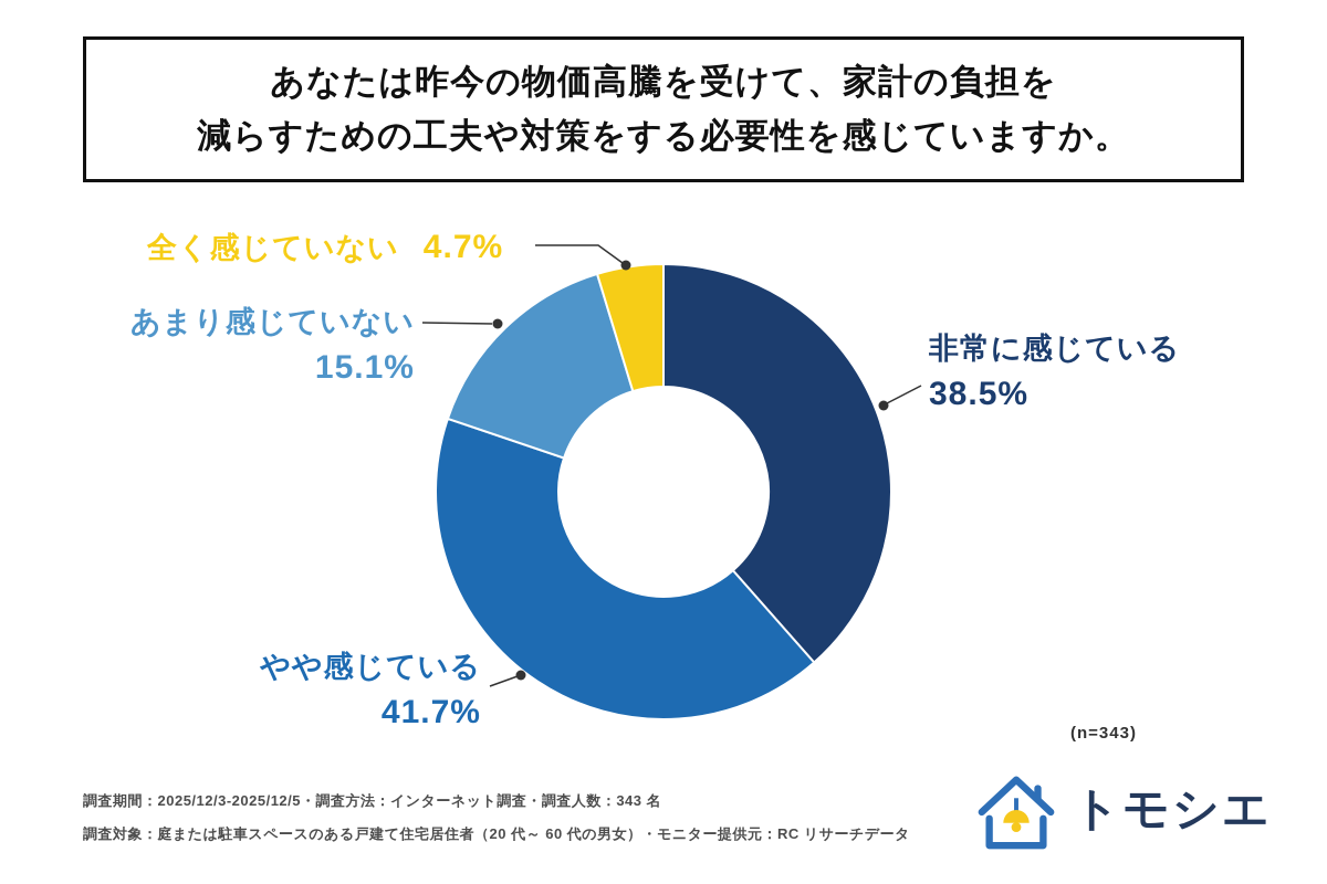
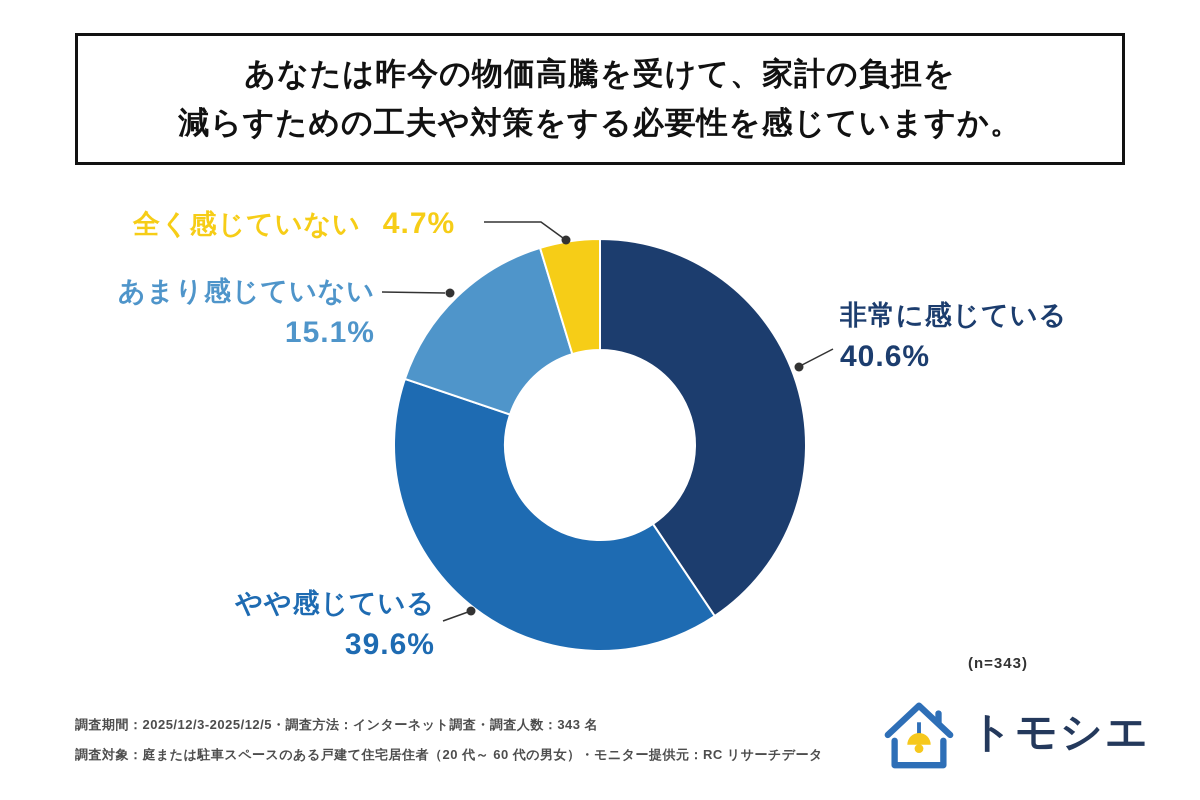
非常に感じている: 38.5% -> 40.6%
やや感じている: 41.7% -> 39.6%
